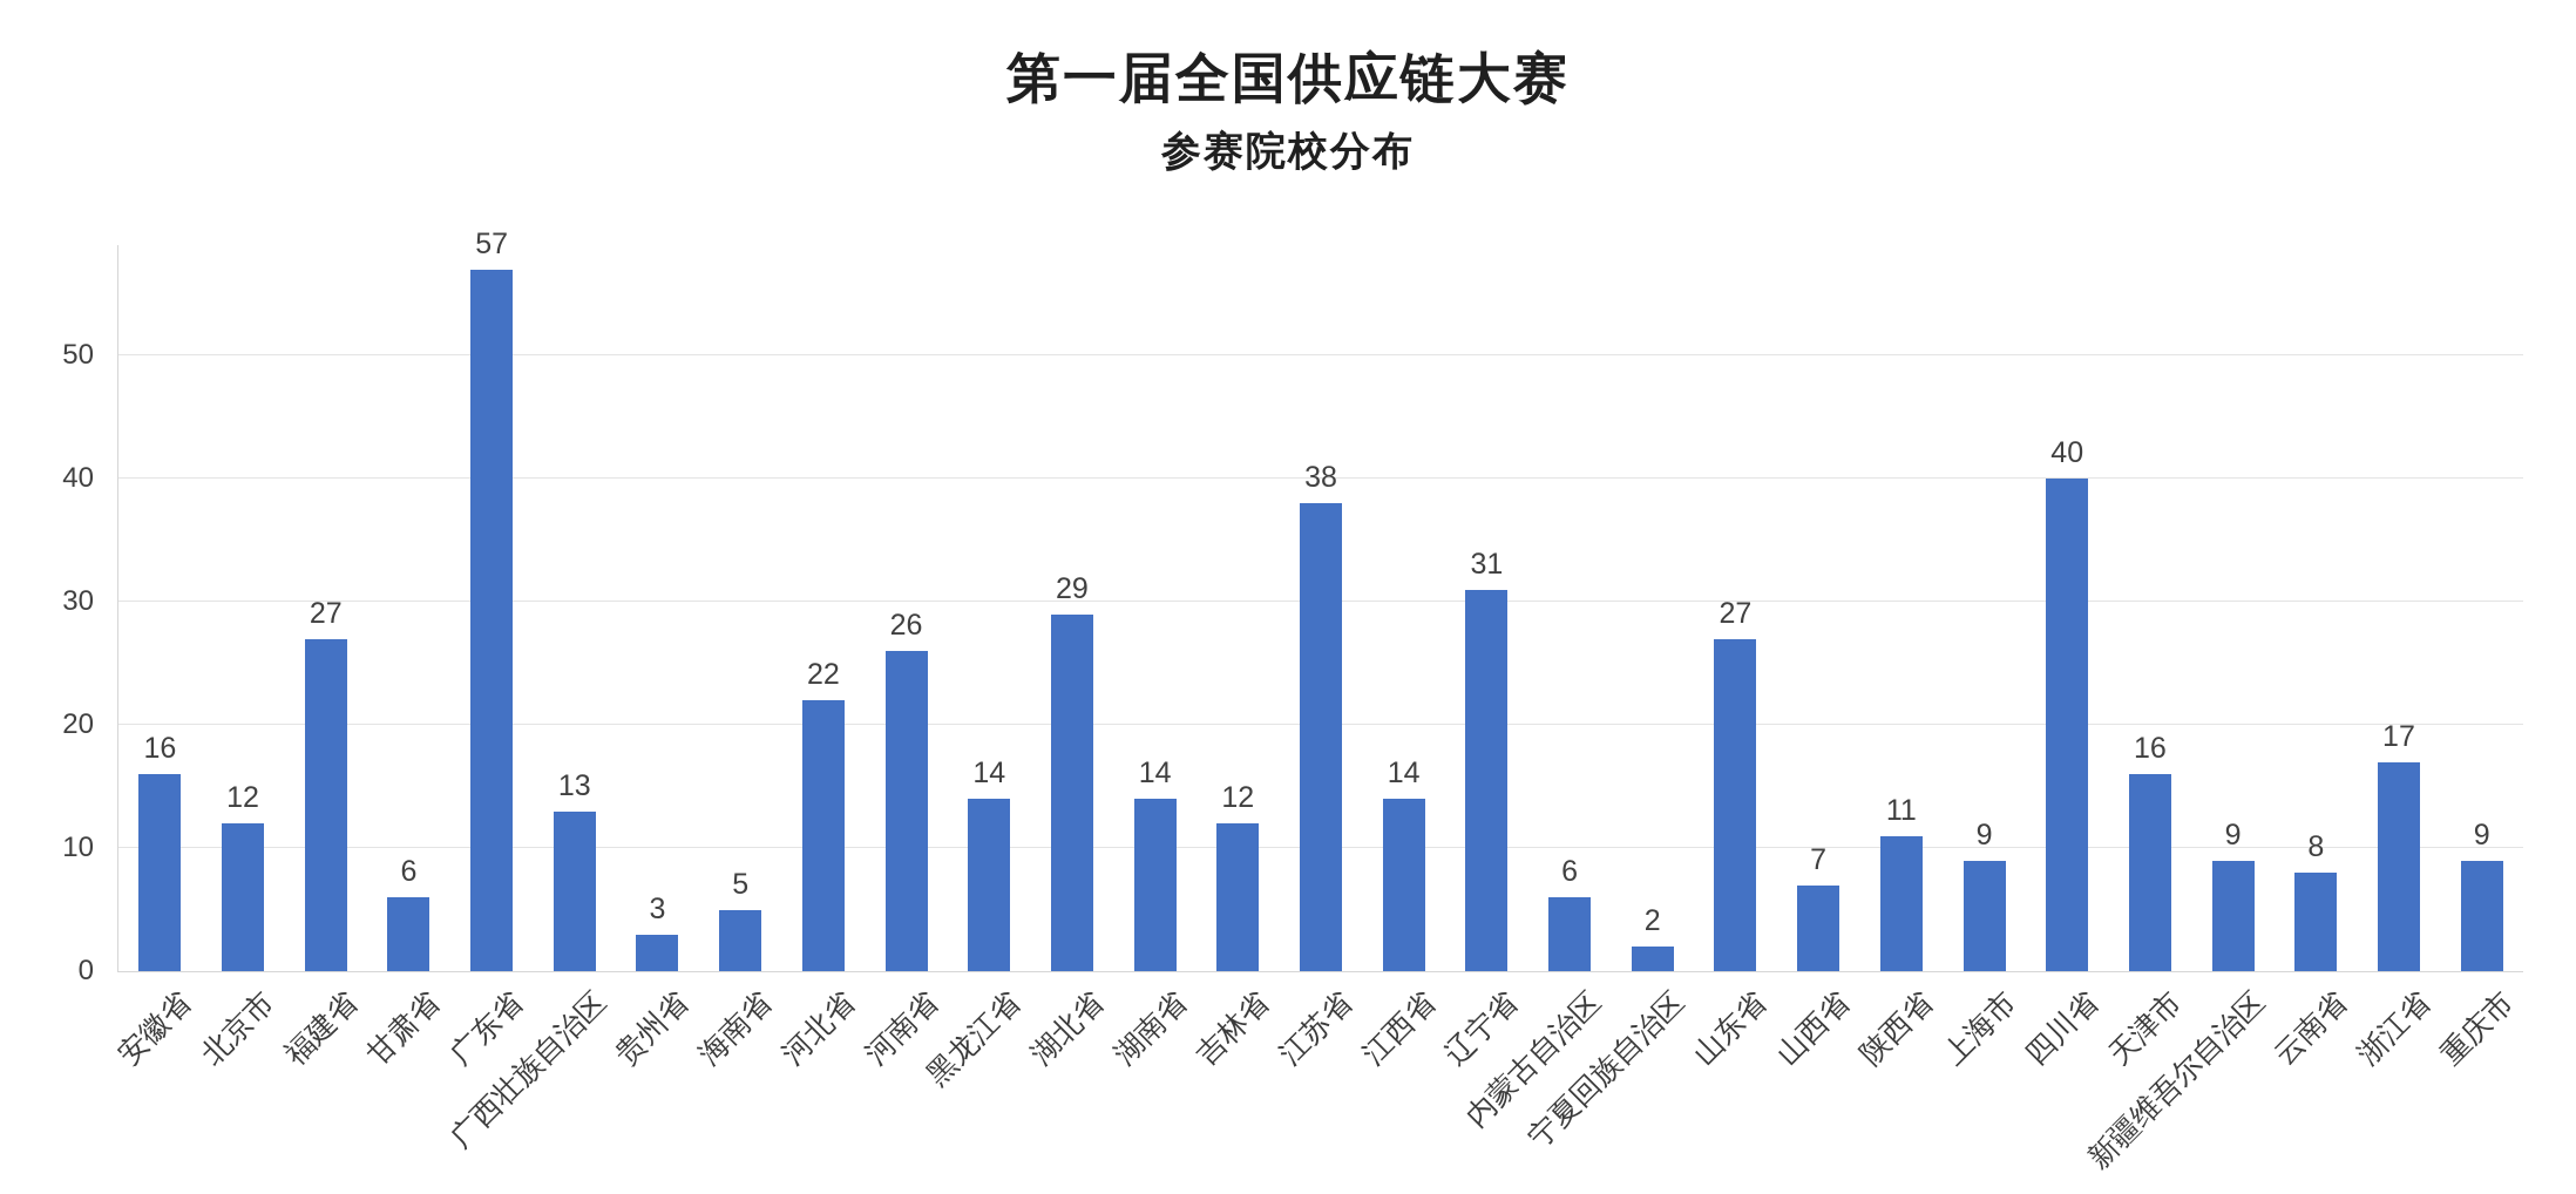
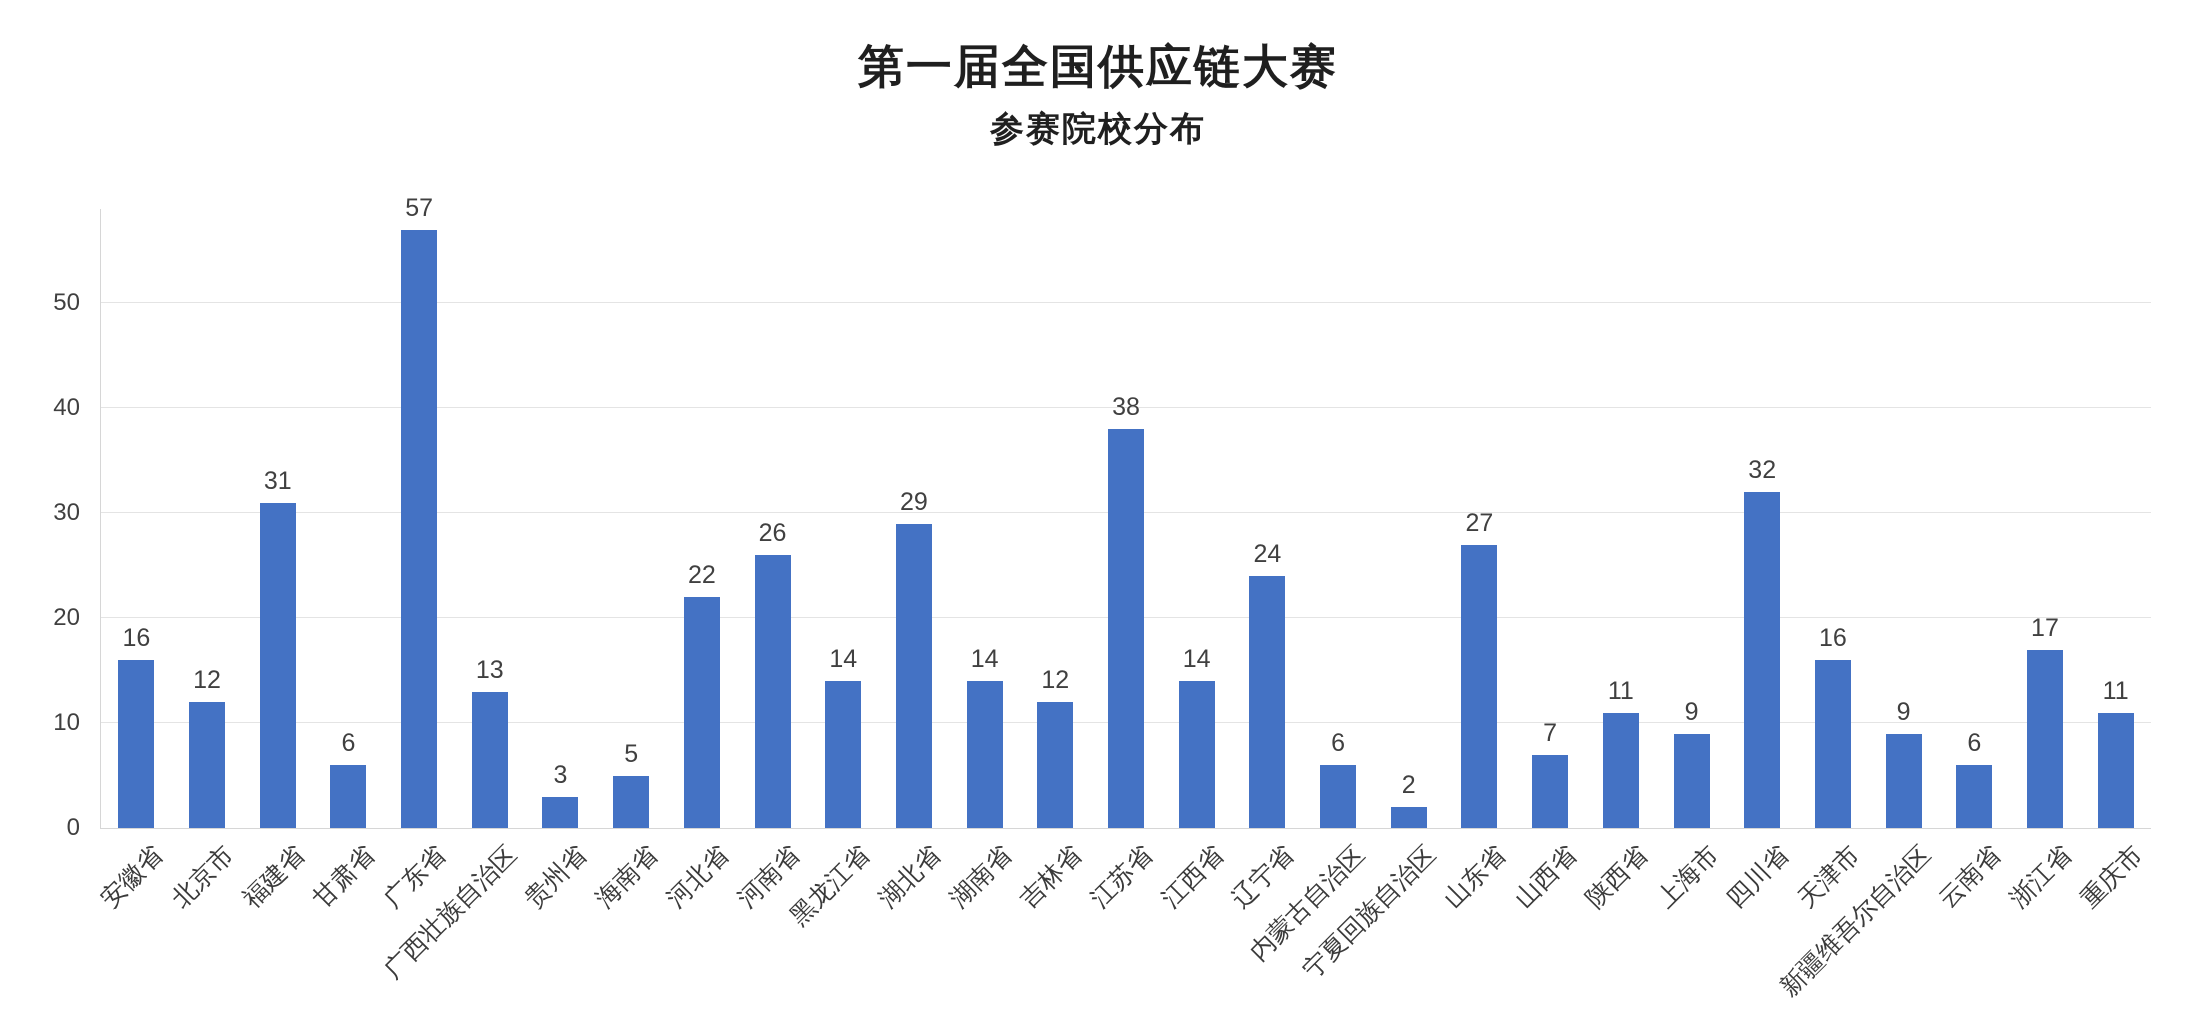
福建省: 27 -> 31
辽宁省: 31 -> 24
四川省: 40 -> 32
云南省: 8 -> 6
重庆市: 9 -> 11
